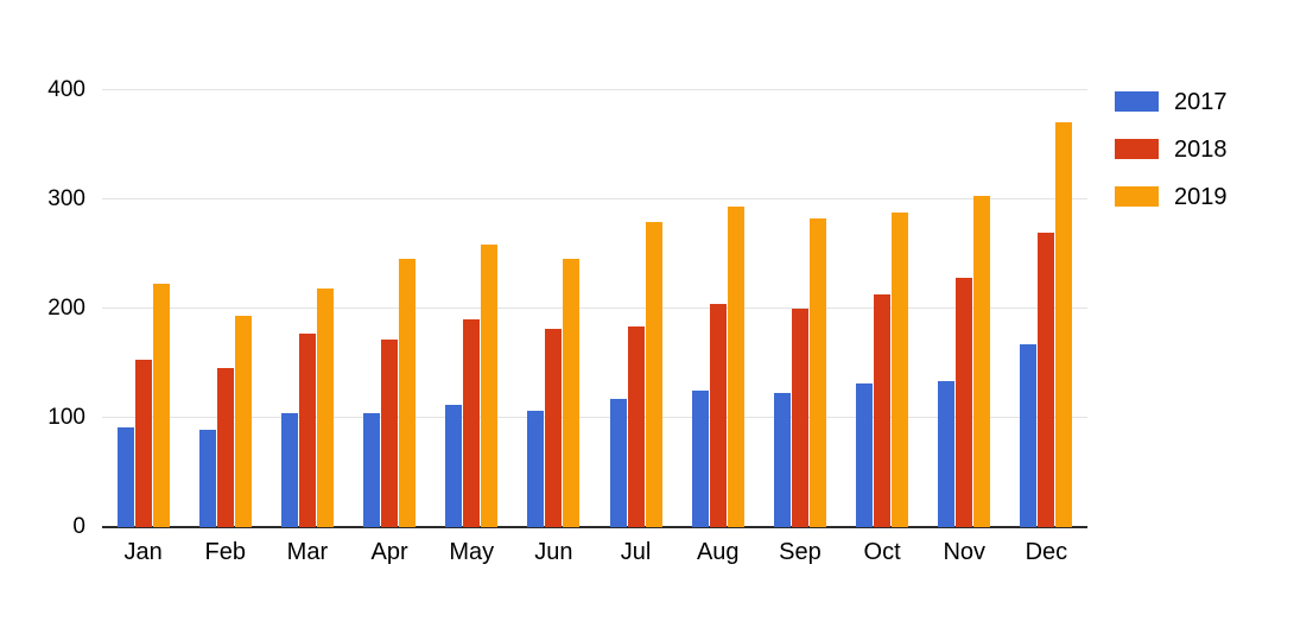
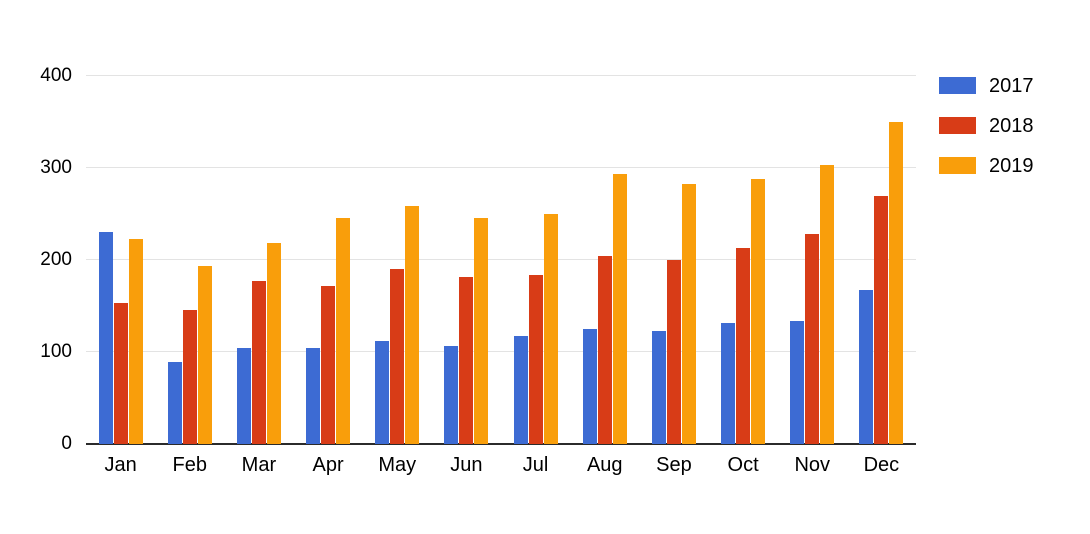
2017/Jan: 90 -> 230
2019/Jul: 280 -> 250
2019/Dec: 370 -> 350
